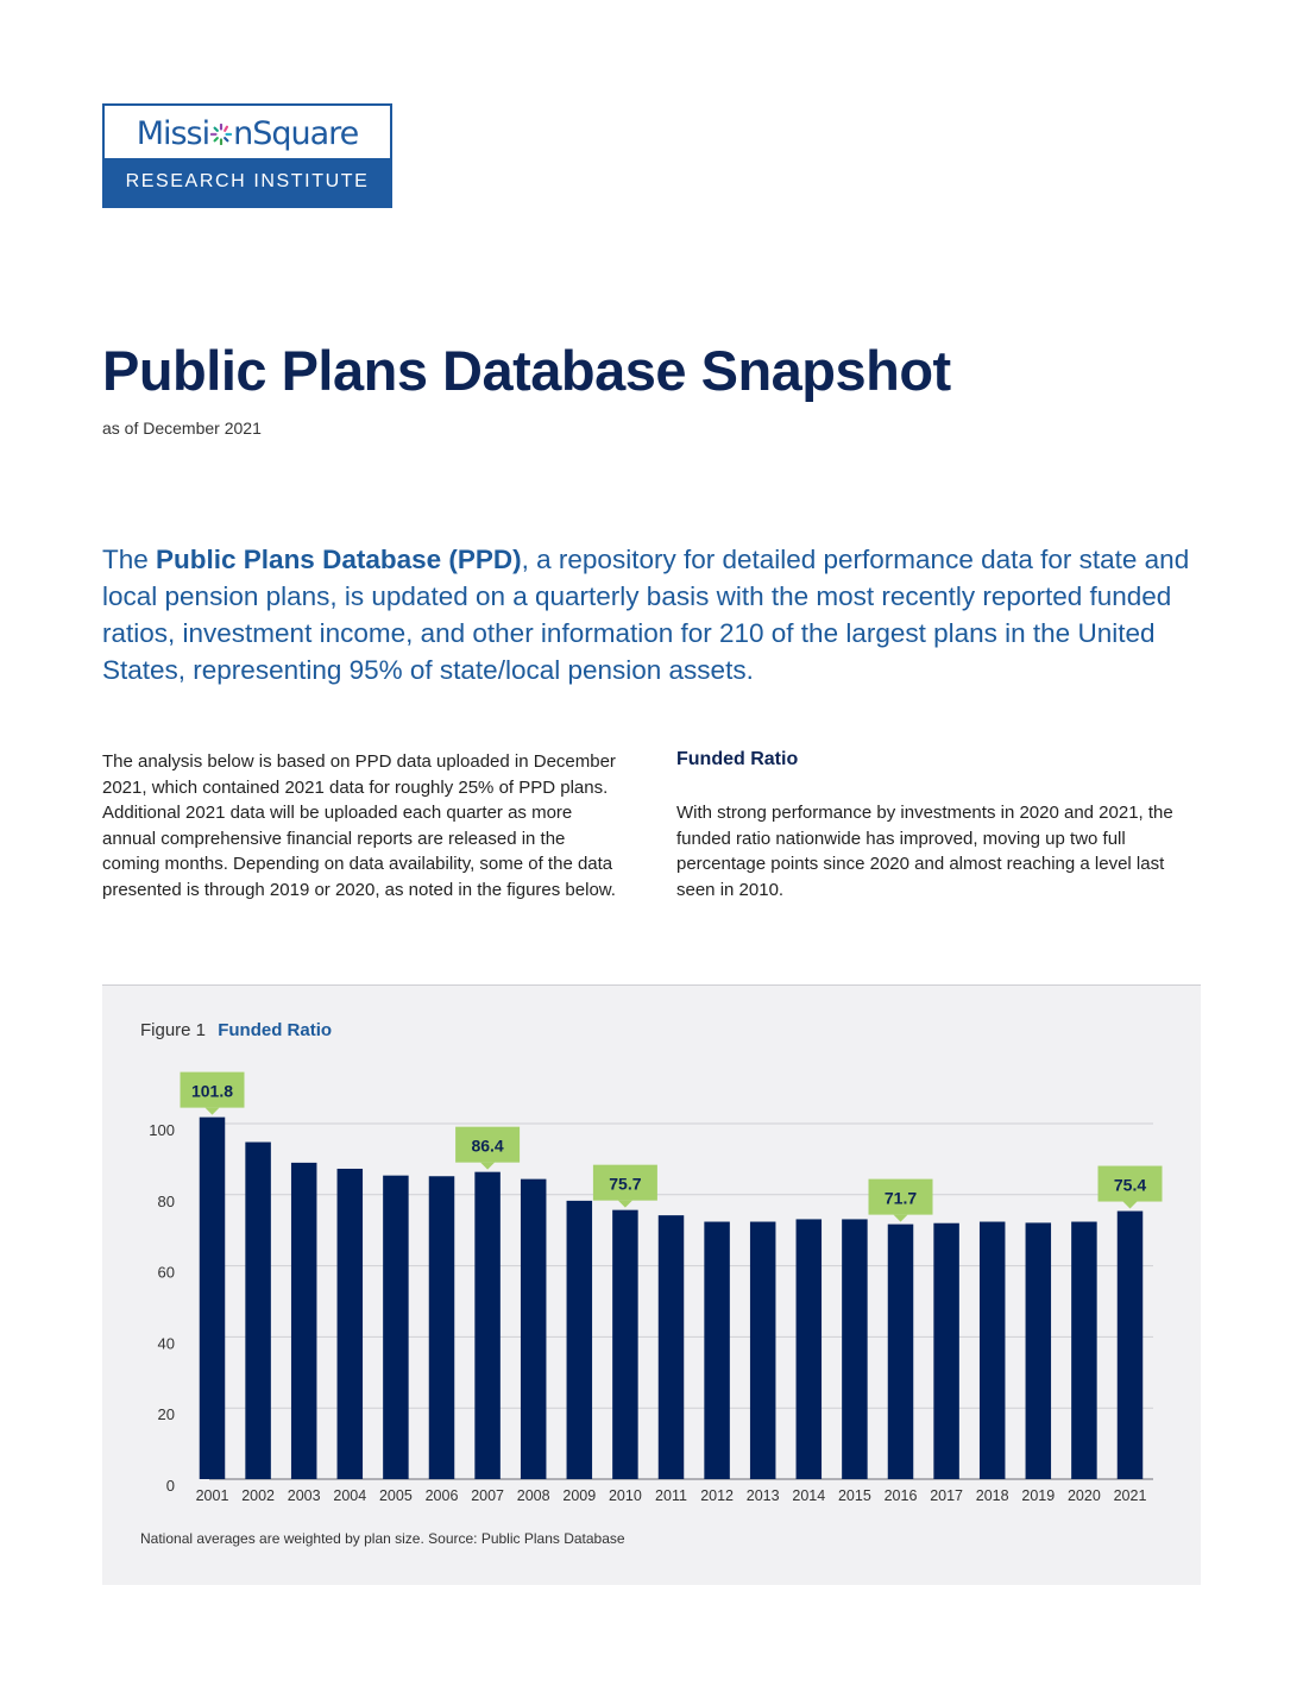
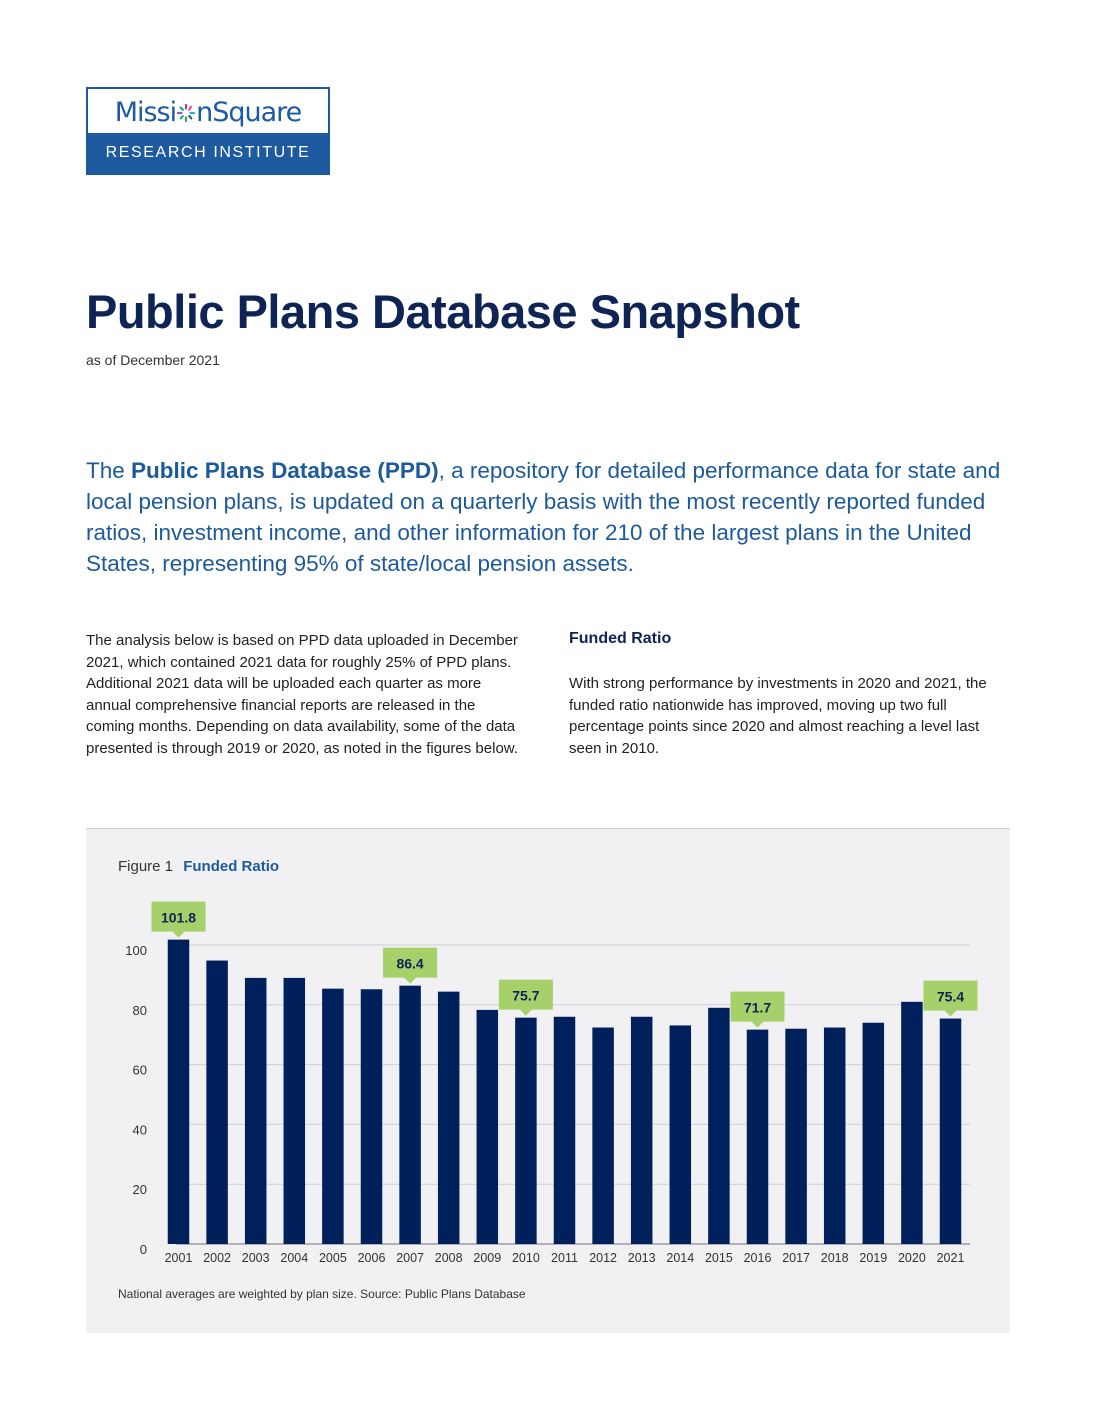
2004: 87 -> 89
2011: 74 -> 76
2013: 72 -> 76
2015: 73 -> 79
2019: 72 -> 74
2020: 72 -> 81
